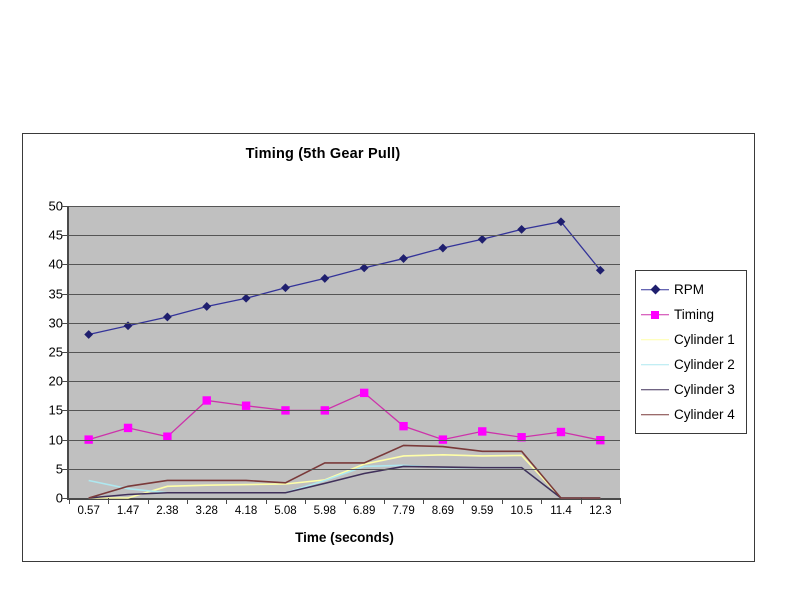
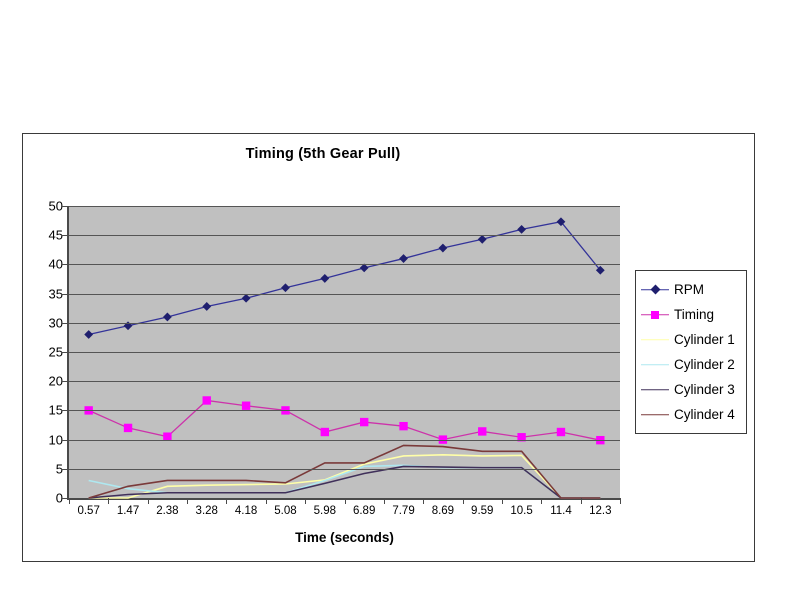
Timing/0.57: 10 -> 15
Timing/5.98: 15 -> 11
Timing/6.89: 18 -> 13
